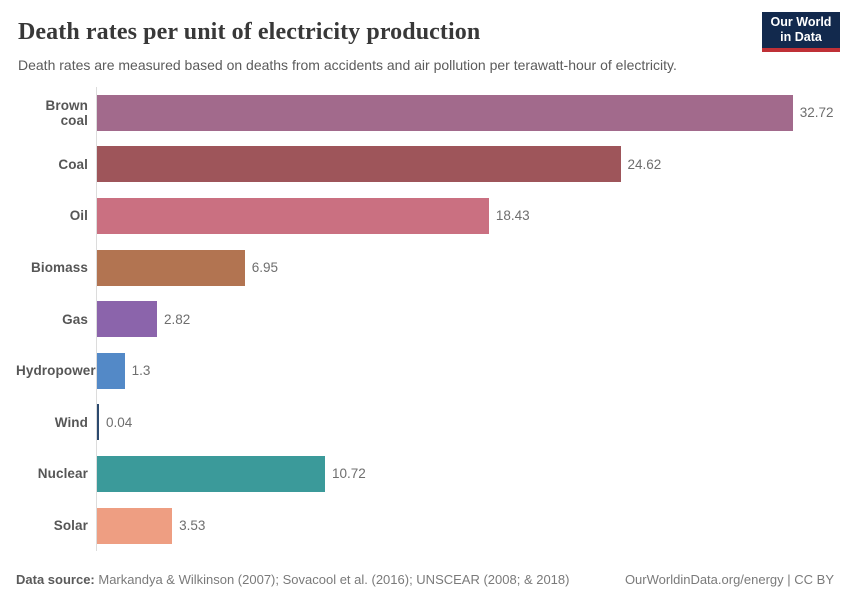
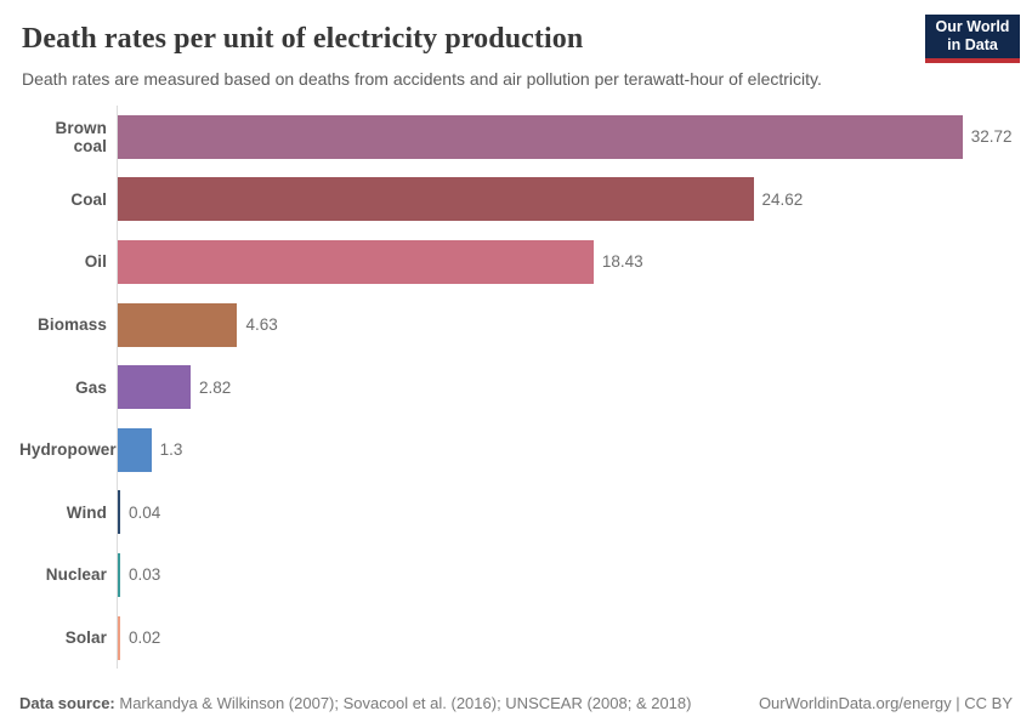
Biomass: 6.95 -> 4.63
Nuclear: 10.72 -> 0.03
Solar: 3.53 -> 0.02
